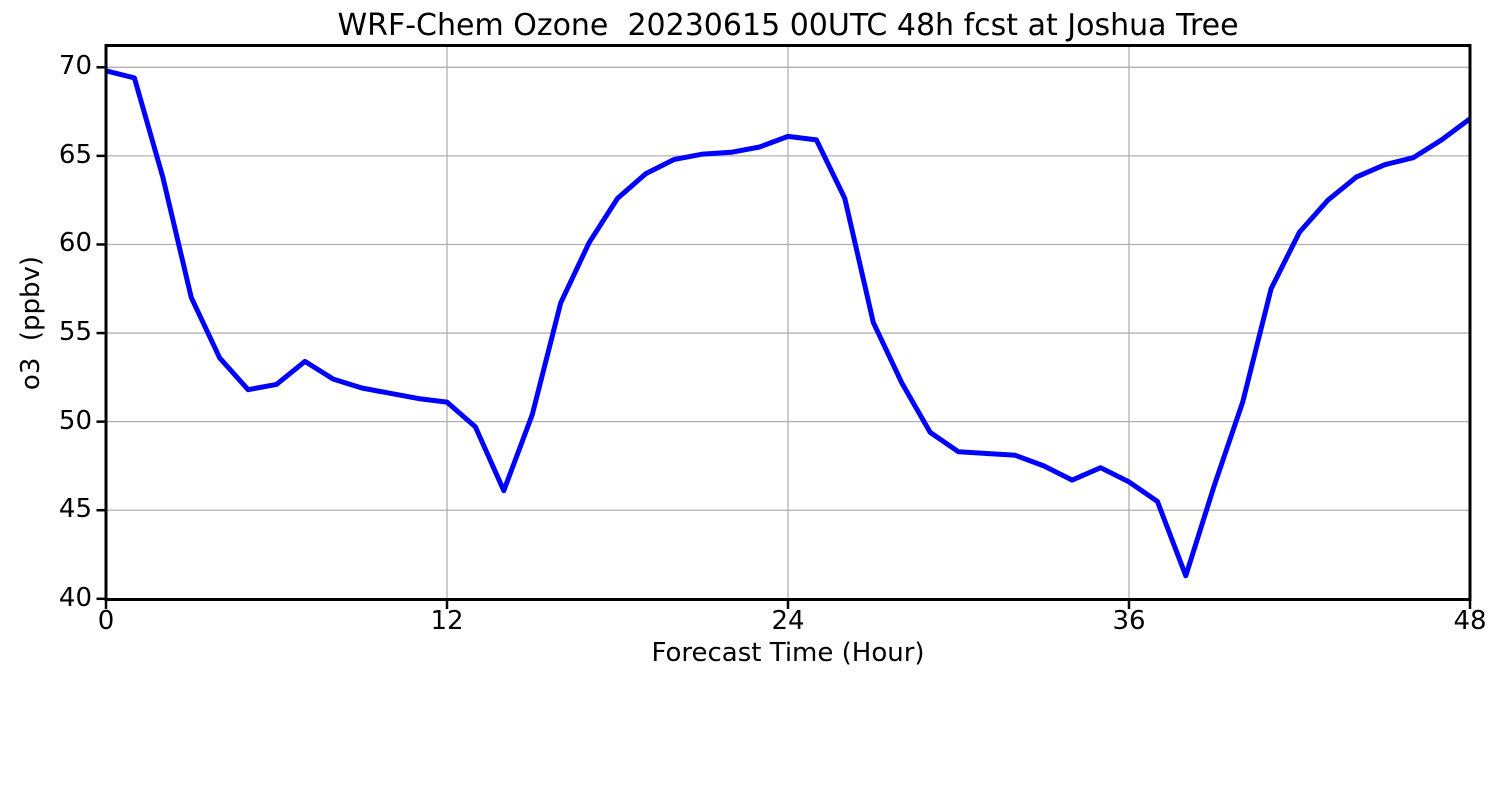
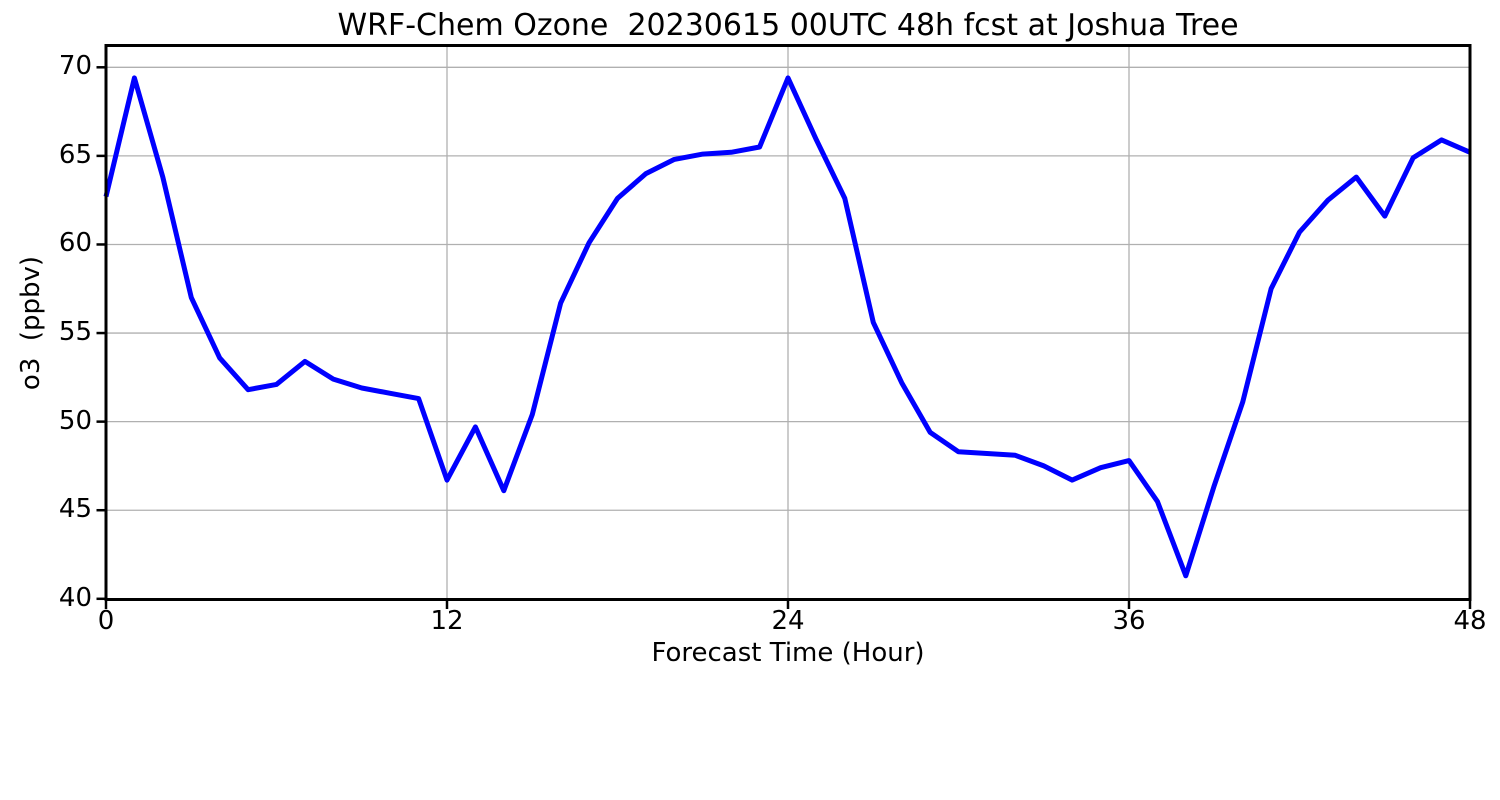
0: 69.8 -> 62.7
12: 51.1 -> 46.7
24: 66.1 -> 69.4
36: 46.6 -> 47.8
45: 64.5 -> 61.6
48: 67.1 -> 65.2
